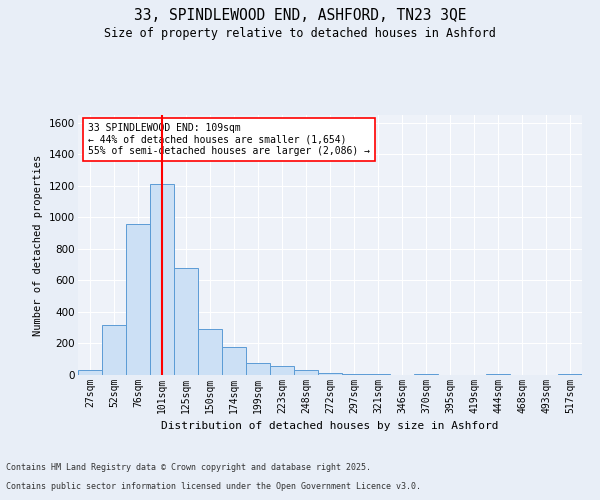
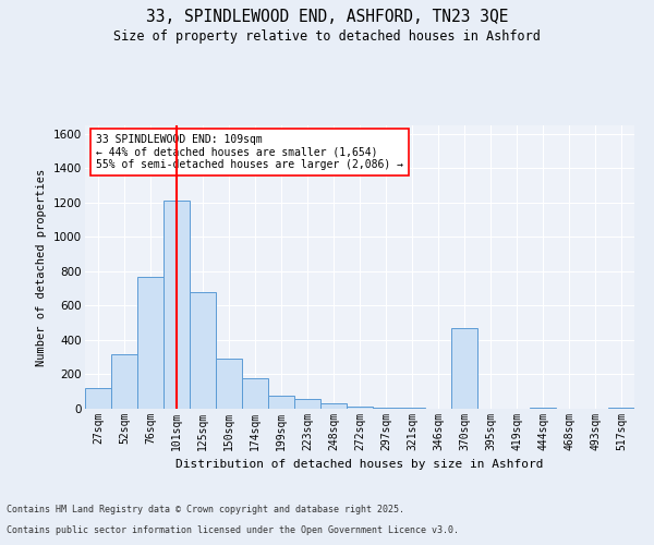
27sqm: 30 -> 120
76sqm: 960 -> 770
370sqm: 0 -> 470
